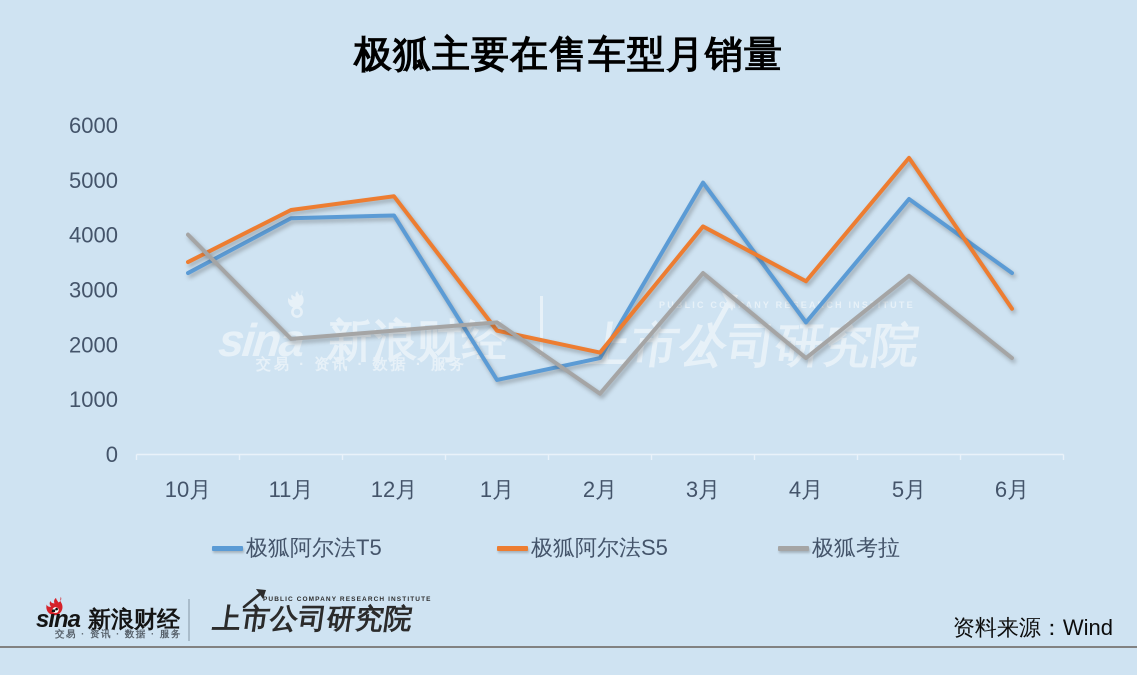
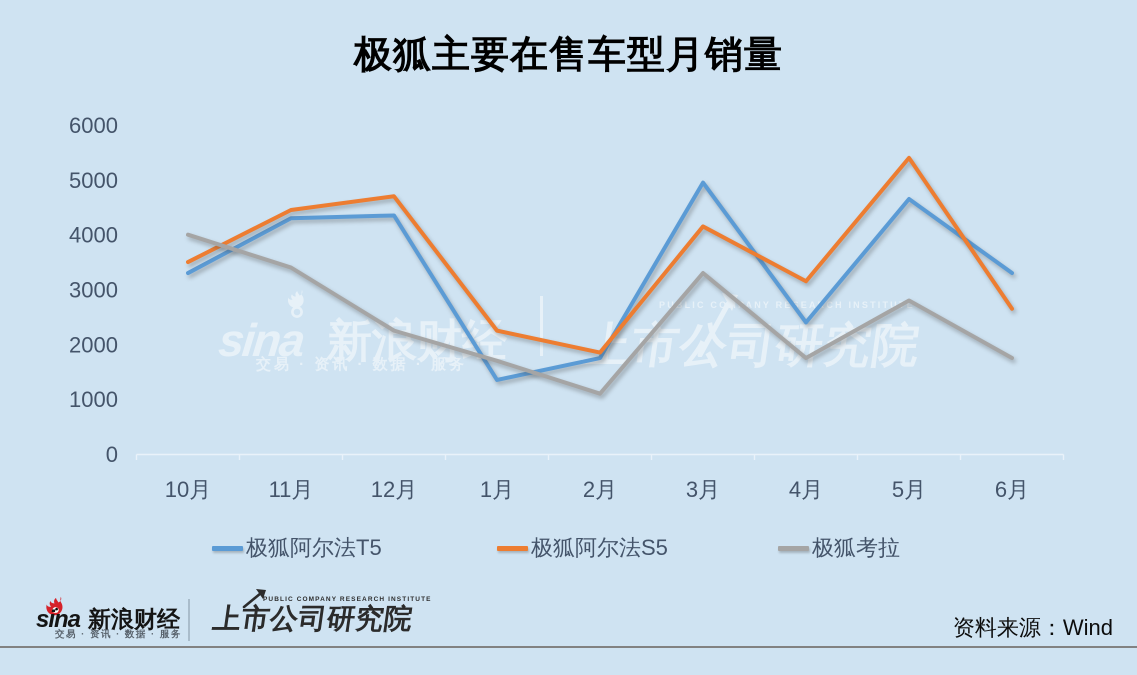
极狐考拉/11月: 2100 -> 3400
极狐考拉/1月: 2400 -> 1700
极狐考拉/5月: 3200 -> 2800
